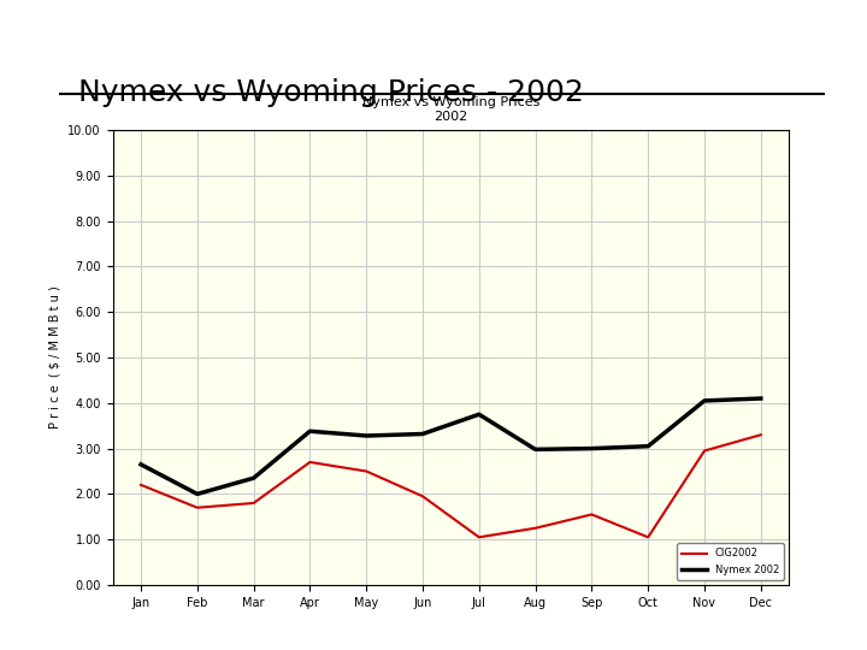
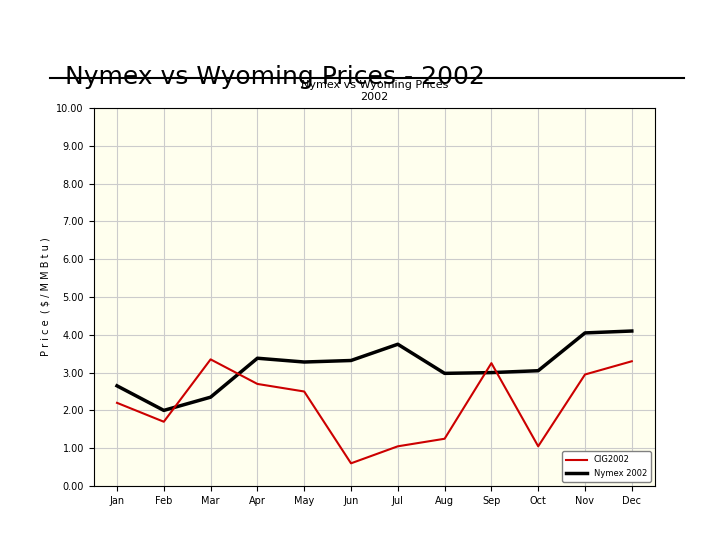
CIG2002/Mar: 1.80 -> 3.35
CIG2002/Jun: 1.95 -> 0.60
CIG2002/Sep: 1.55 -> 3.25
